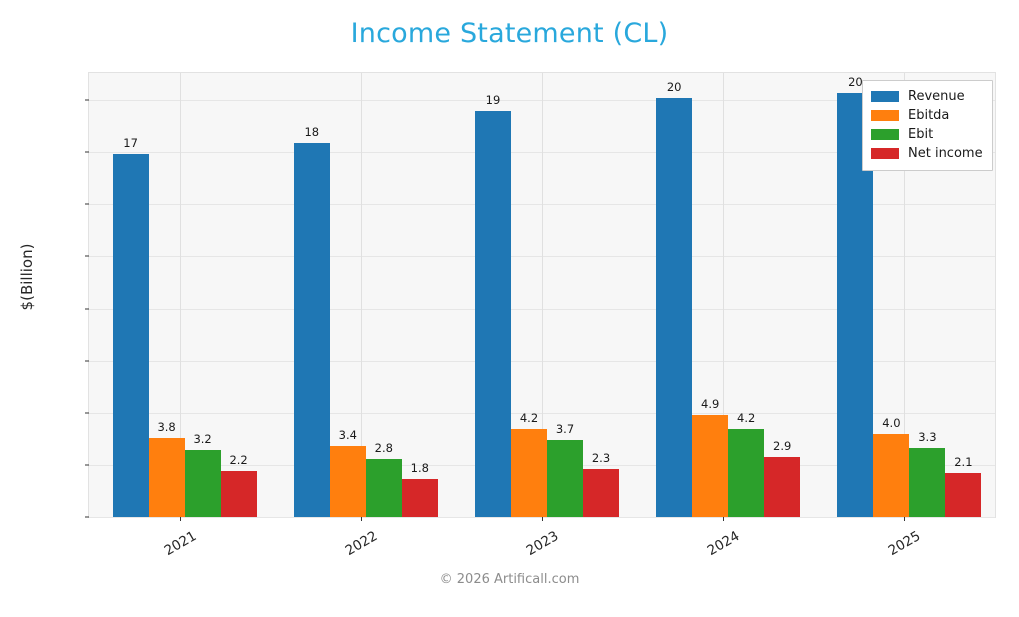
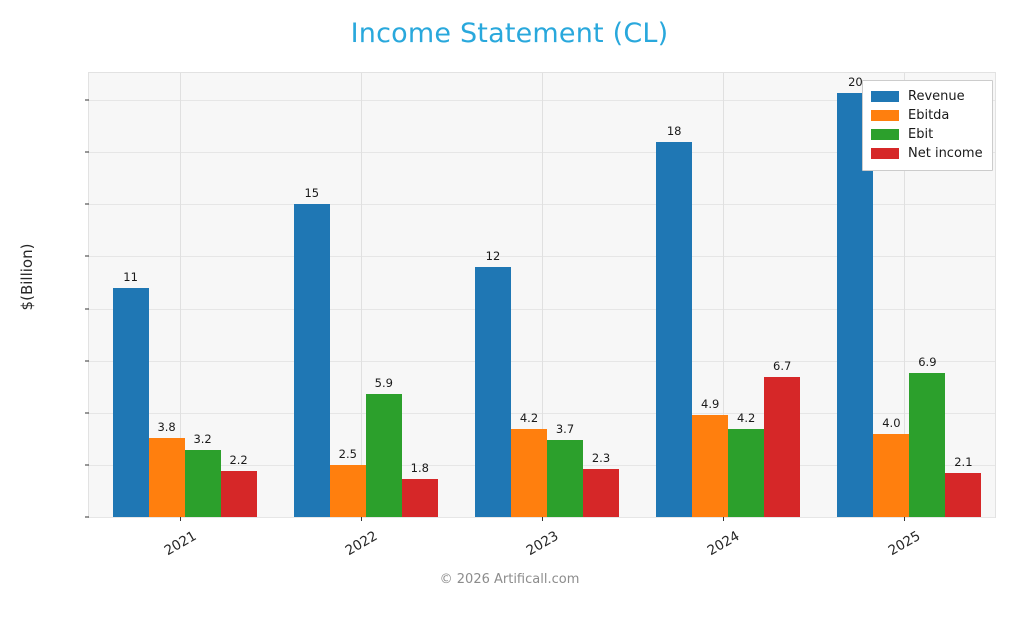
Revenue/2021: 17 -> 11
Revenue/2022: 18 -> 15
Ebitda/2022: 3.4 -> 2.5
Ebit/2022: 2.8 -> 5.9
Revenue/2023: 19 -> 12
Revenue/2024: 20 -> 18
Net income/2024: 2.9 -> 6.7
Ebit/2025: 3.3 -> 6.9
